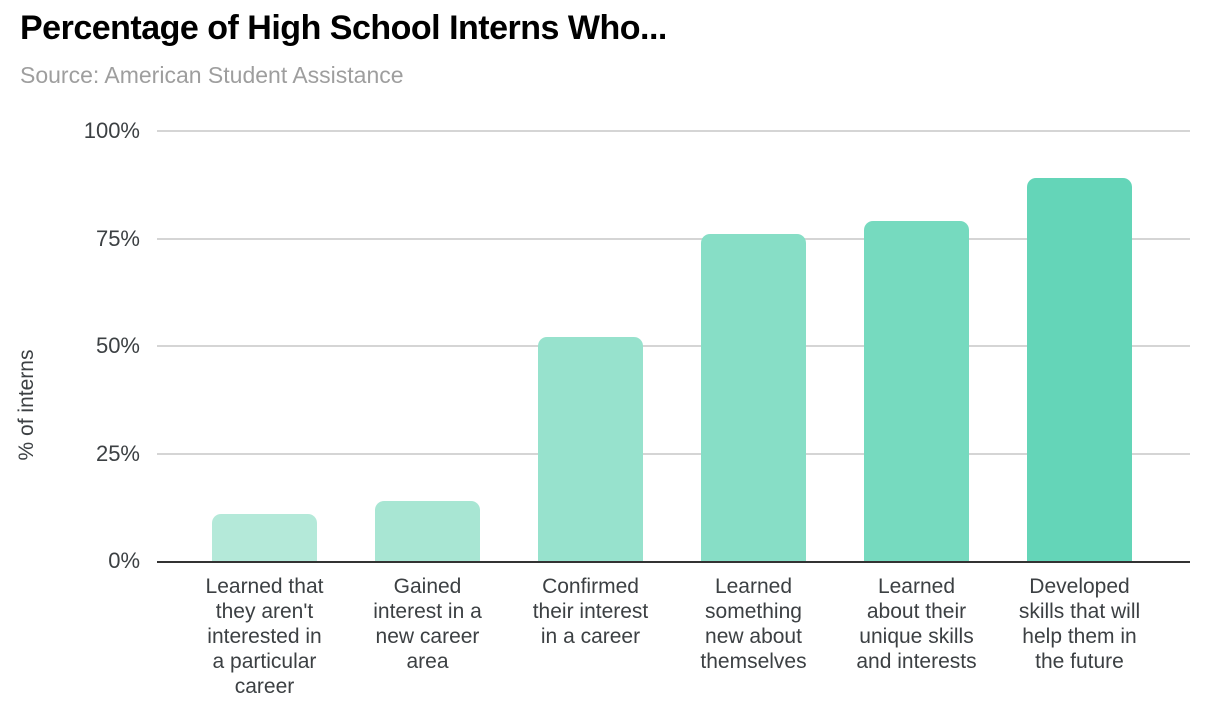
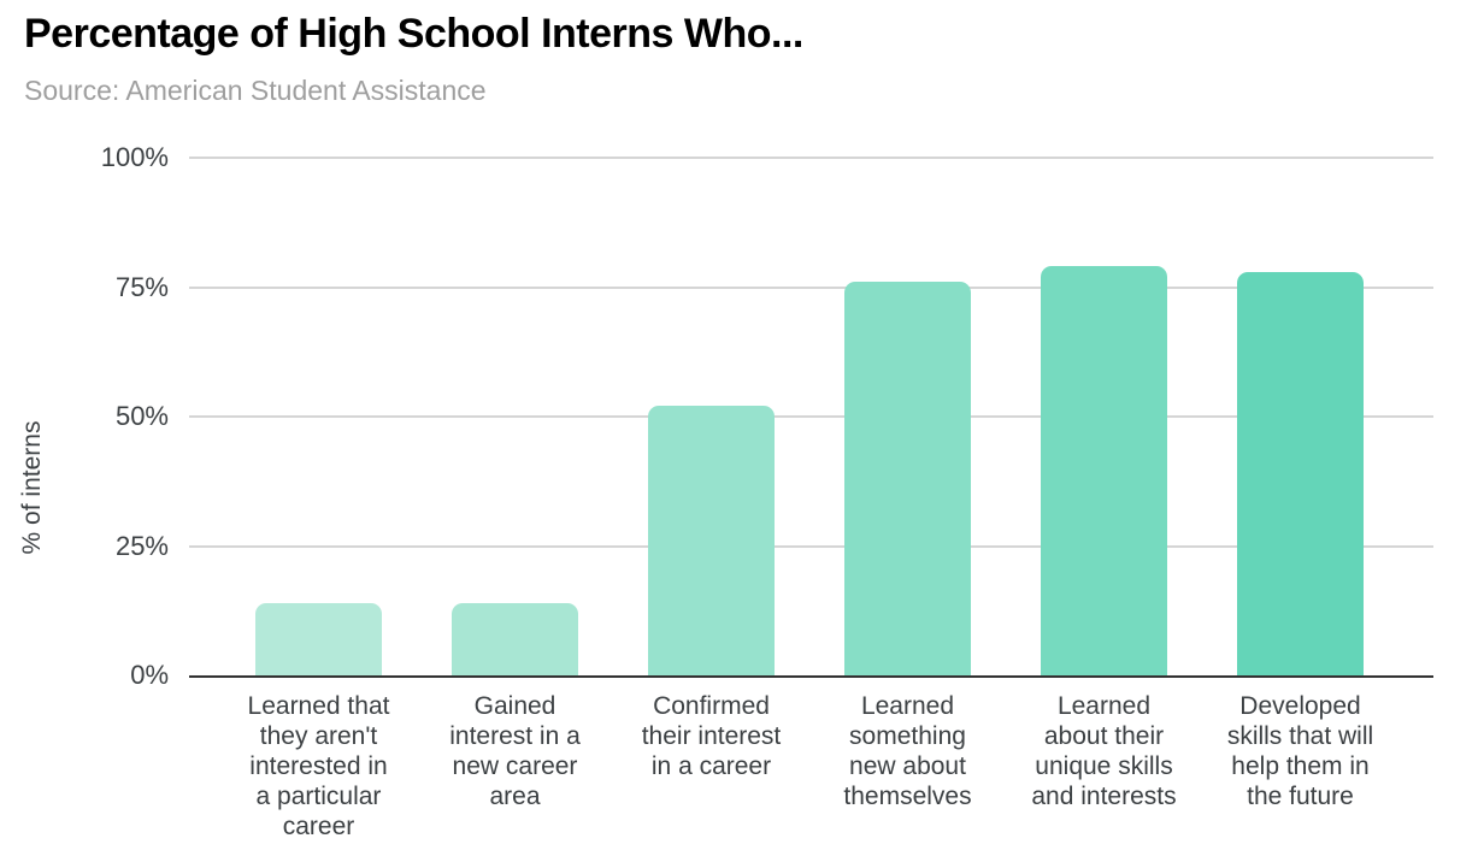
Learned that they aren't interested in a particular career: 11% -> 14%
Developed skills that will help them in the future: 89% -> 78%
